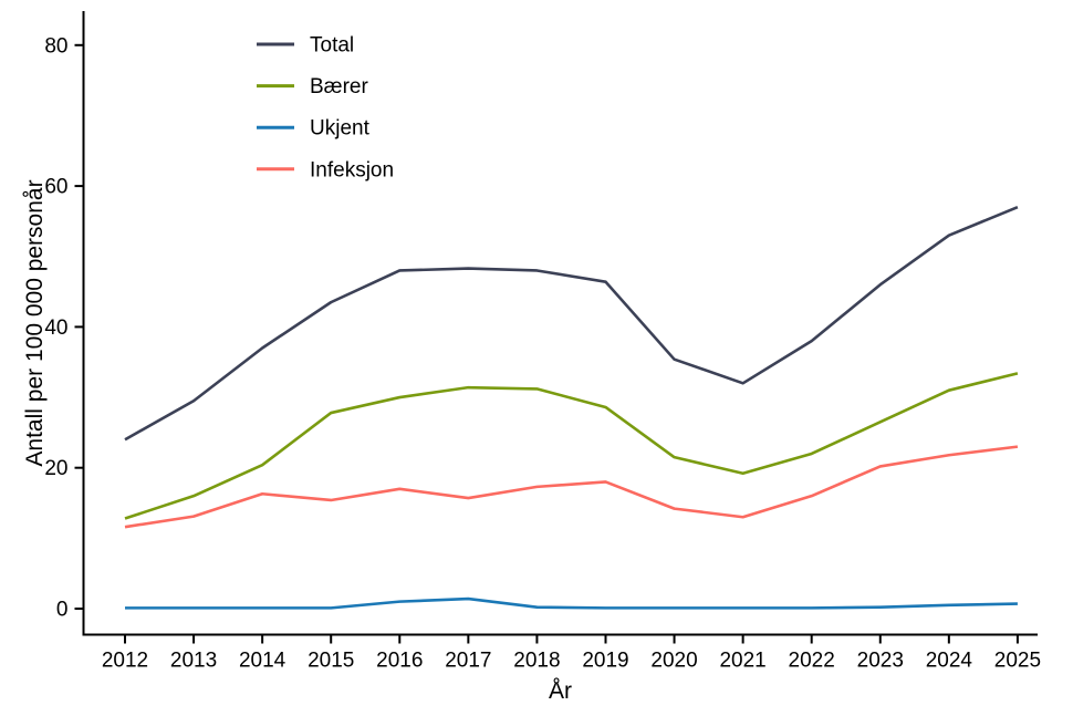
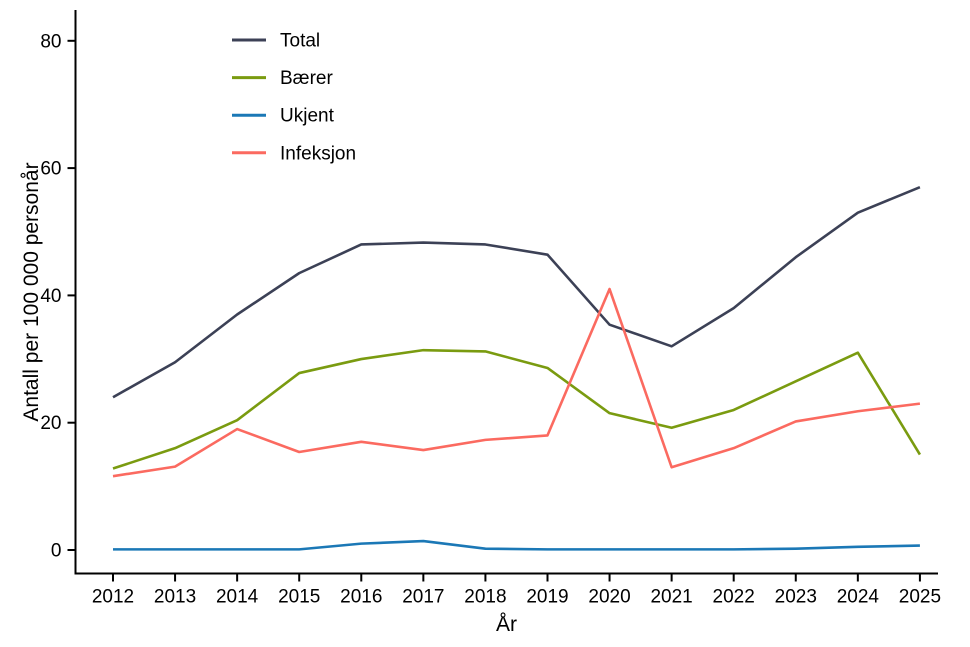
Infeksjon/2014: 16 -> 19
Infeksjon/2020: 14 -> 41
Bærer/2025: 33 -> 15
